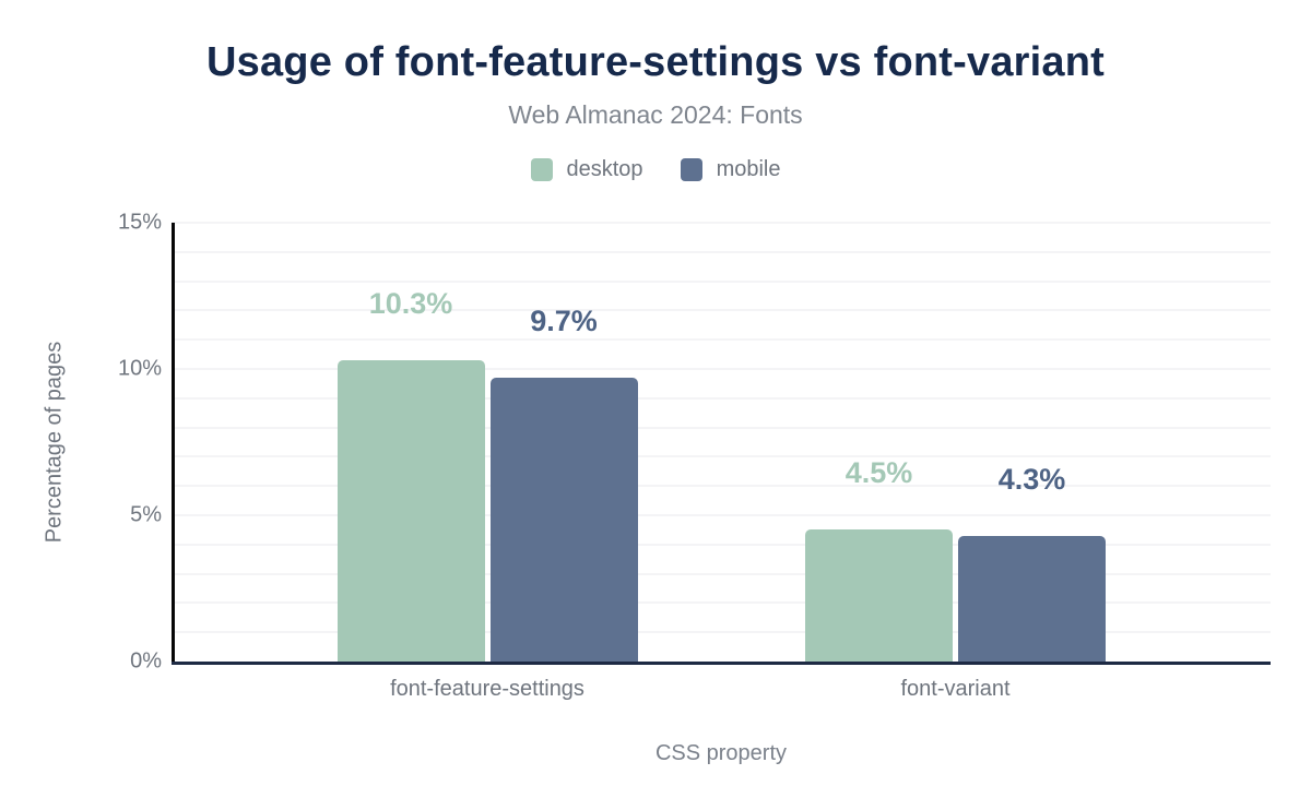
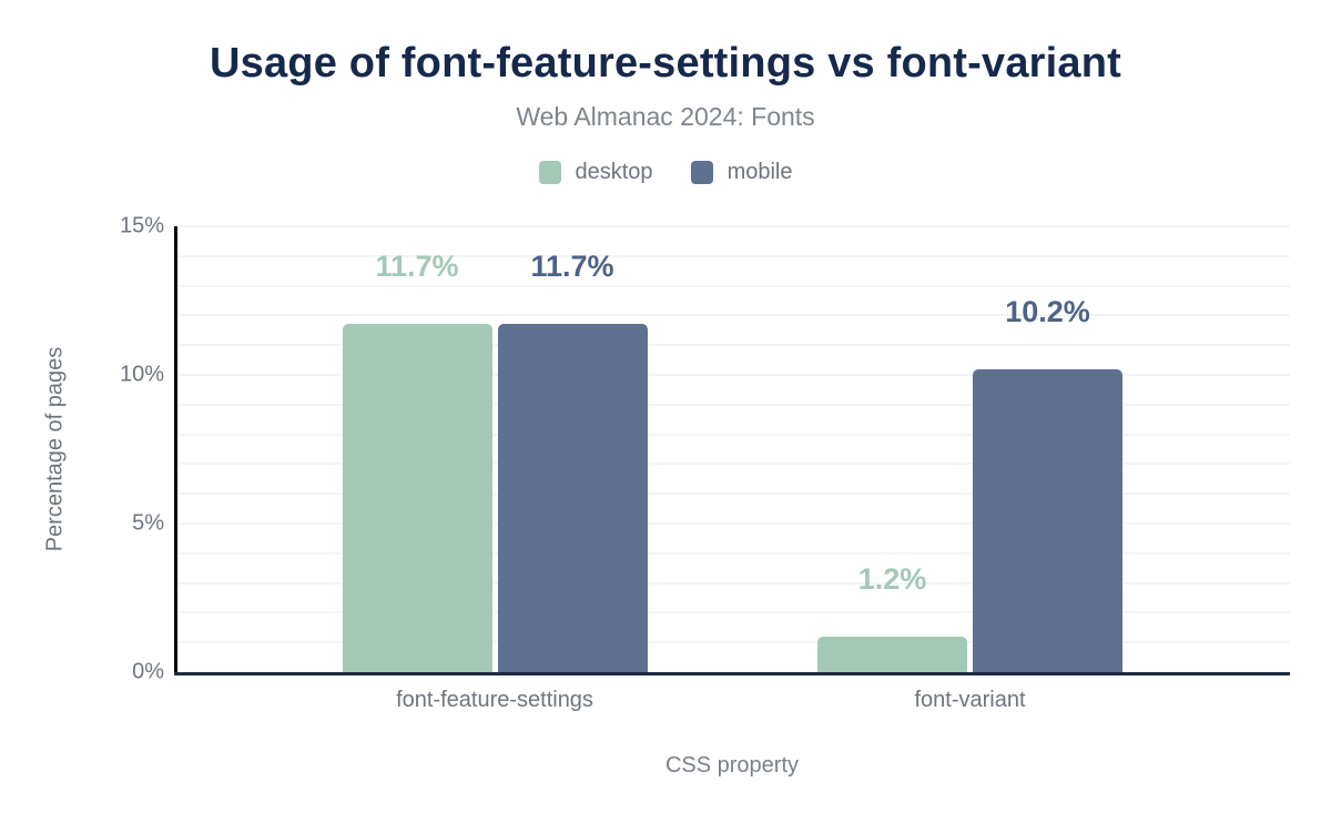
desktop/font-feature-settings: 10.3% -> 11.7%
mobile/font-feature-settings: 9.7% -> 11.7%
desktop/font-variant: 4.5% -> 1.2%
mobile/font-variant: 4.3% -> 10.2%
